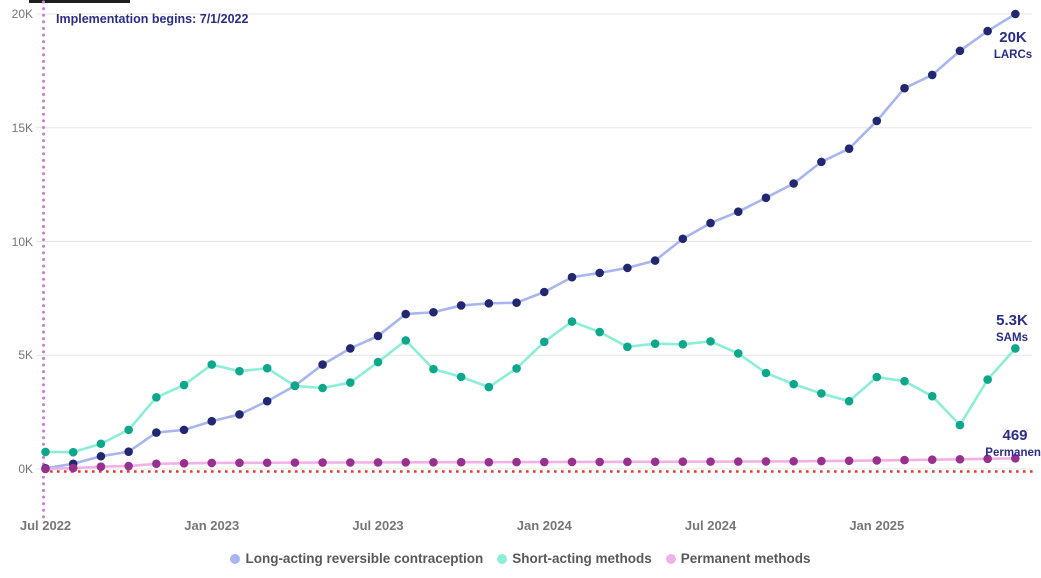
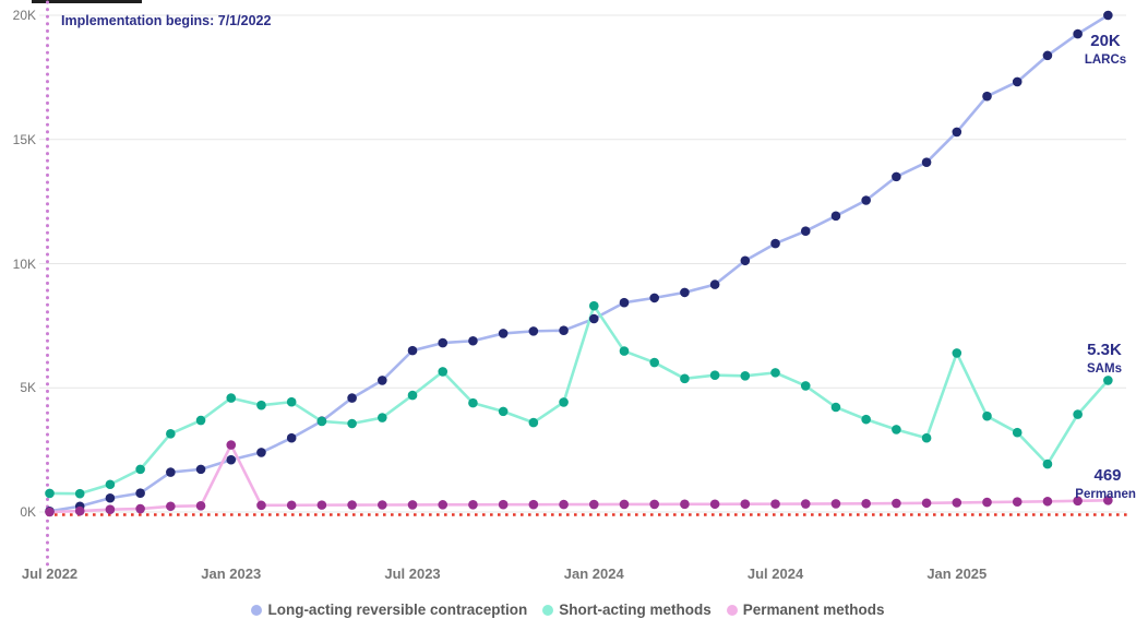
Permanent methods/Jan 2023: 0.3K -> 2.7K
Long-acting reversible contraception/Jul 2023: 5.8K -> 6.5K
Short-acting methods/Jan 2024: 5.6K -> 8.3K
Short-acting methods/Jan 2025: 4.0K -> 6.4K
